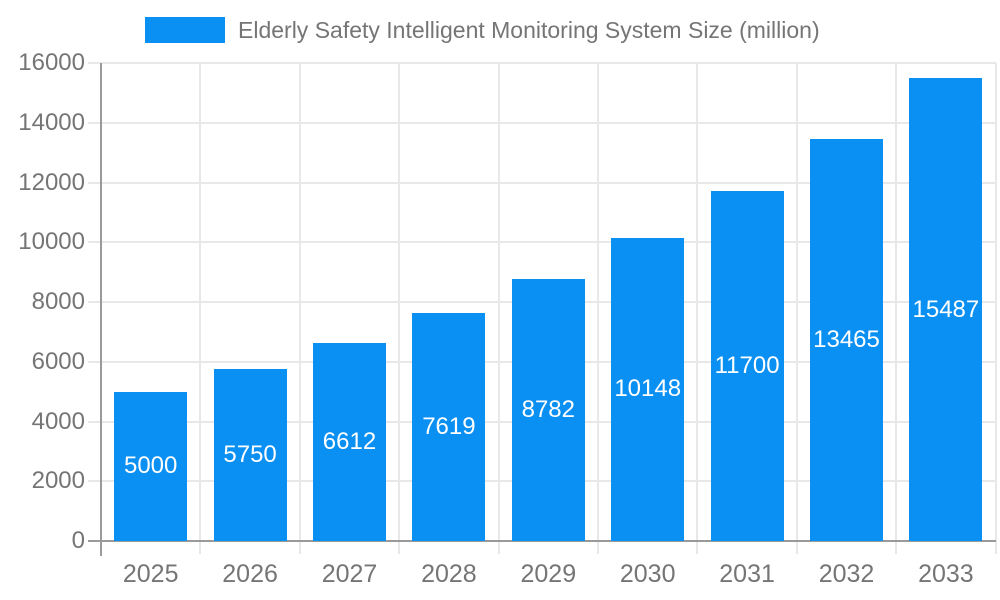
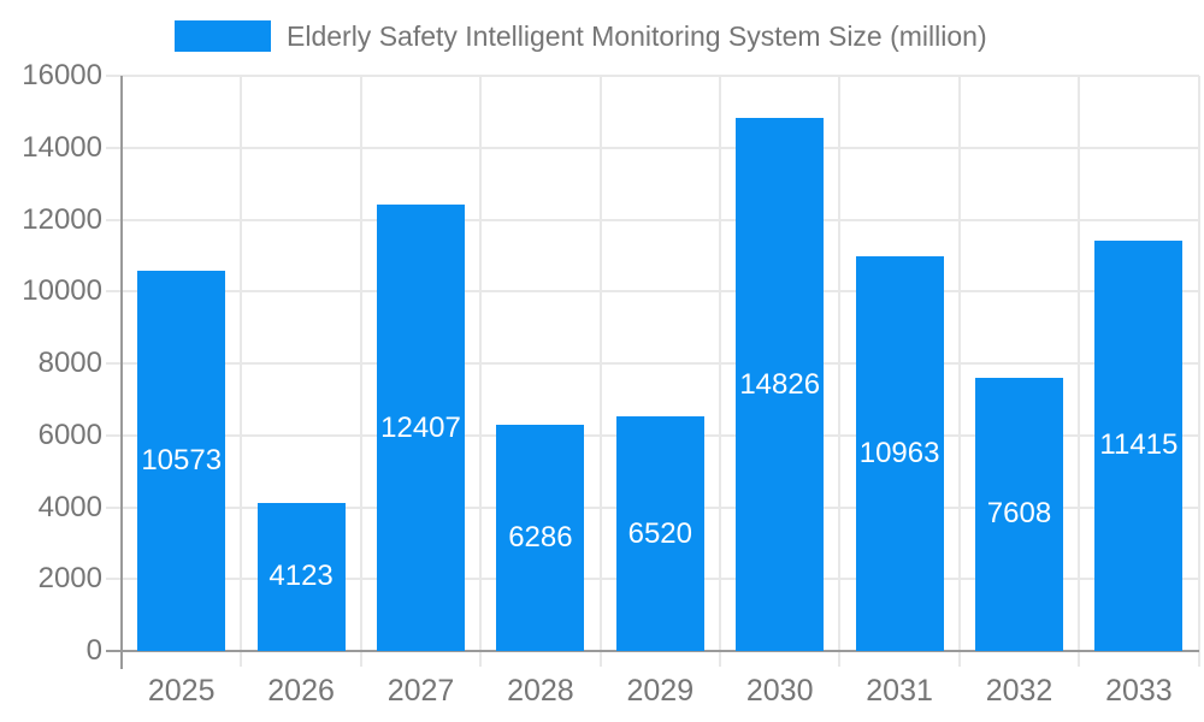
2025: 5000 -> 10573
2026: 5750 -> 4123
2027: 6612 -> 12407
2028: 7619 -> 6286
2029: 8782 -> 6520
2030: 10148 -> 14826
2031: 11700 -> 10963
2032: 13465 -> 7608
2033: 15487 -> 11415
